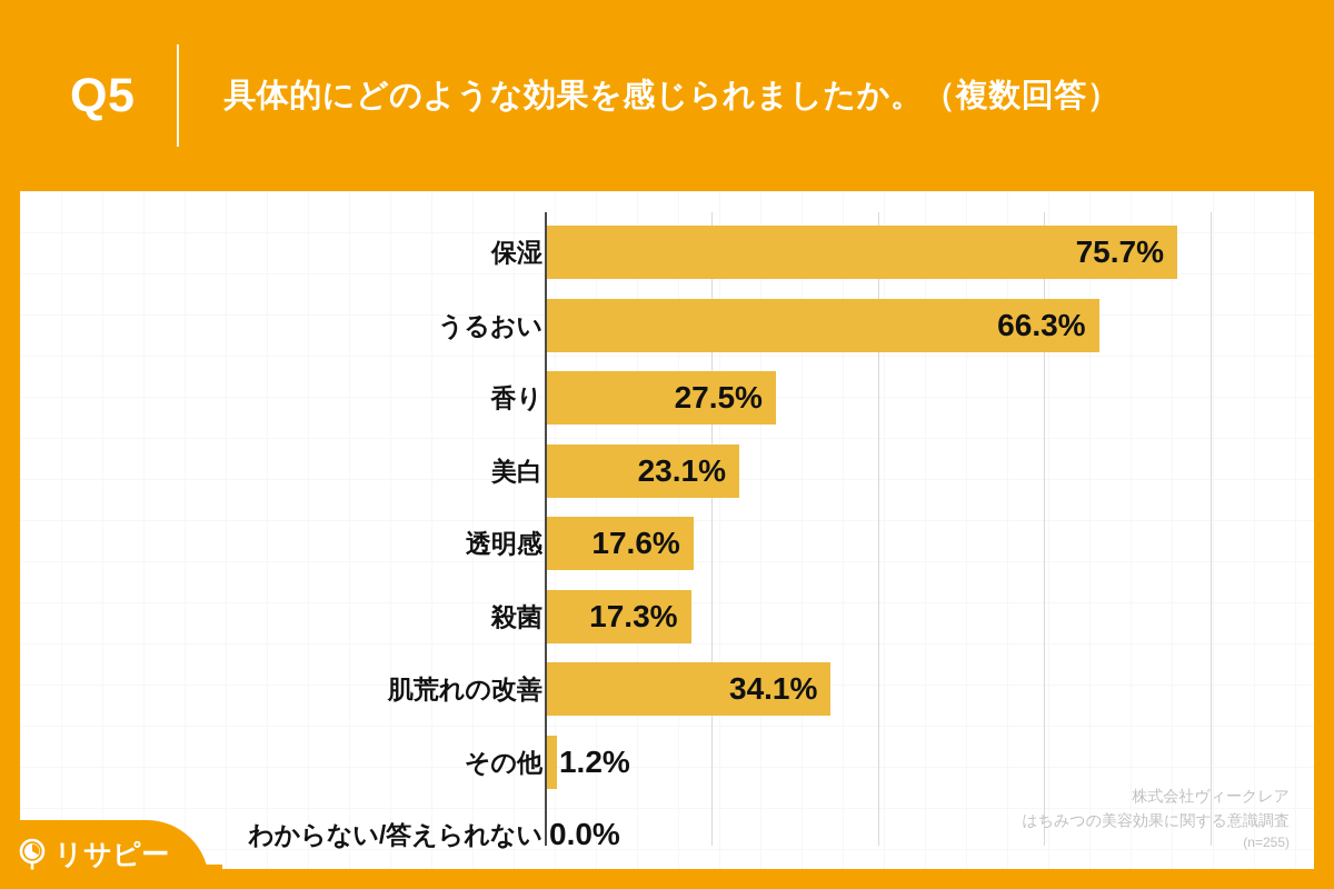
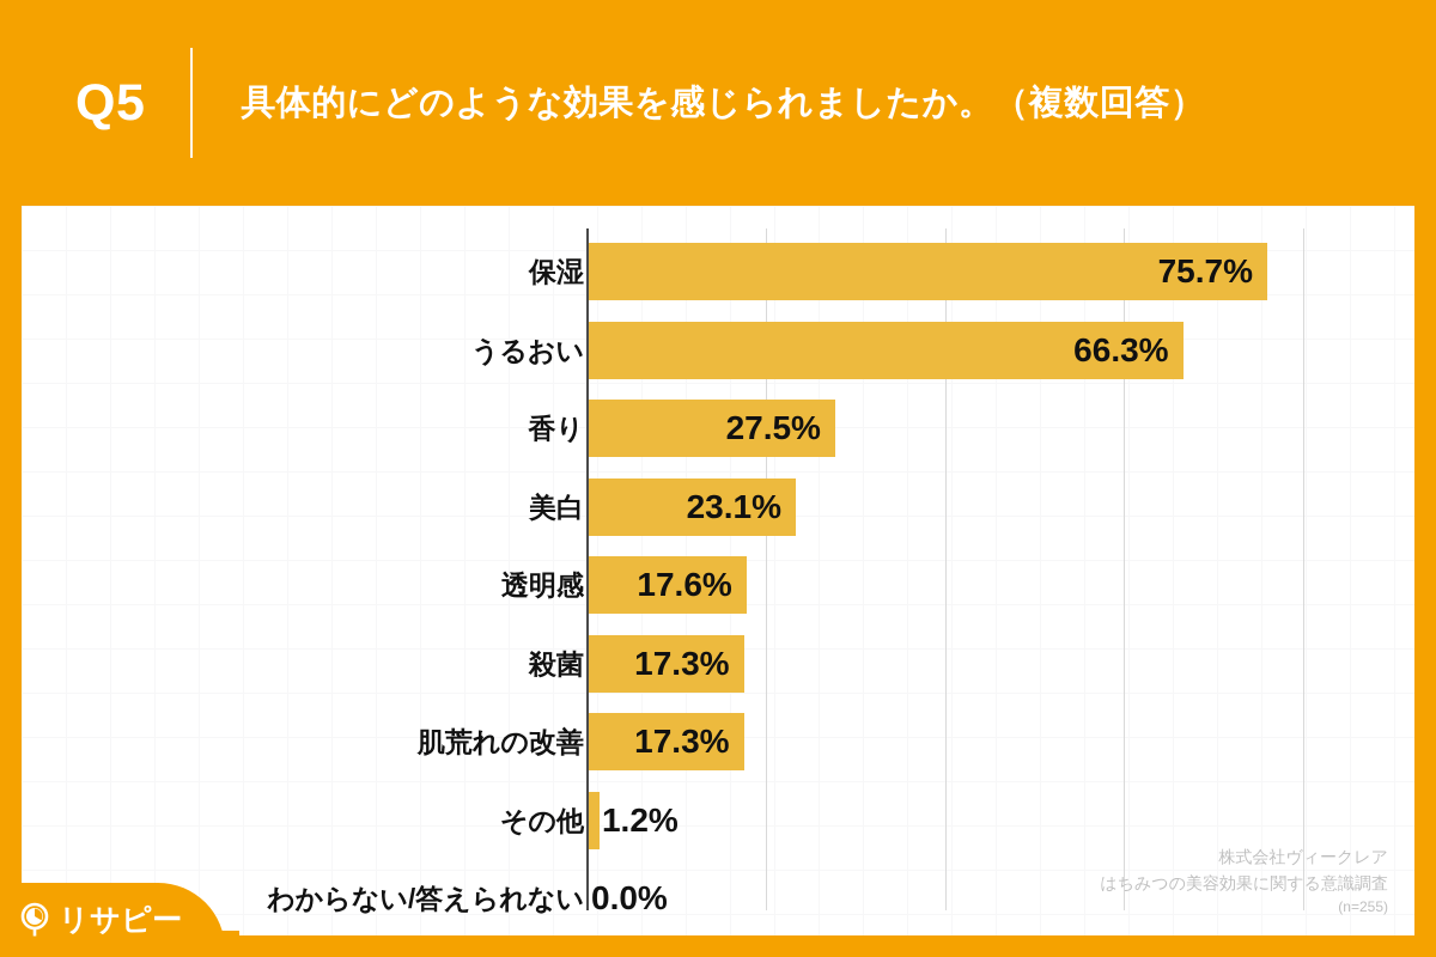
肌荒れの改善: 34.1% -> 17.3%
